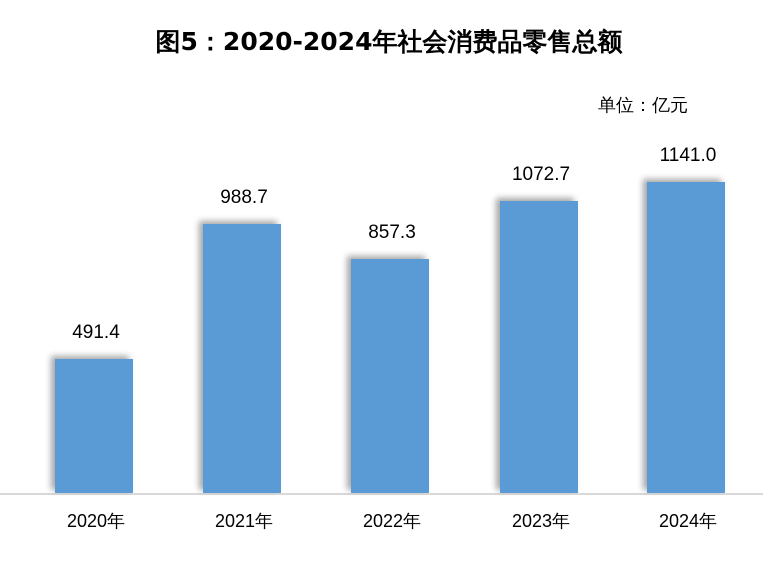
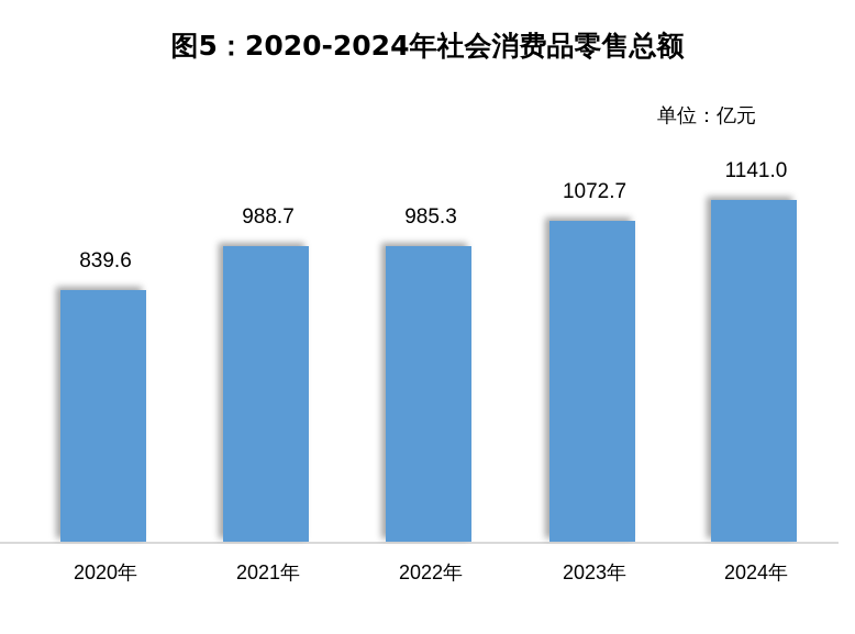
2020年: 491.4 -> 839.6
2022年: 857.3 -> 985.3
